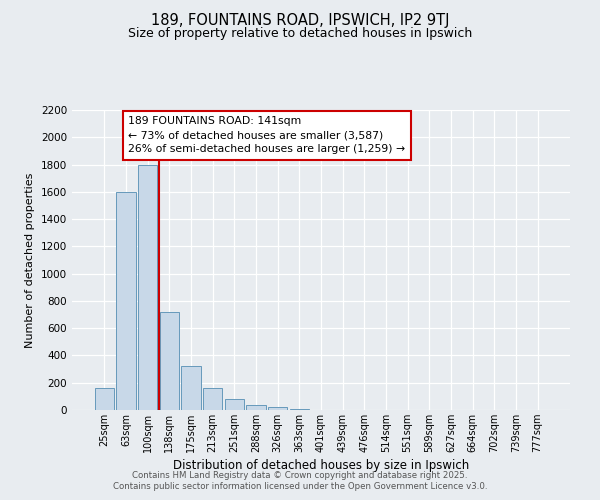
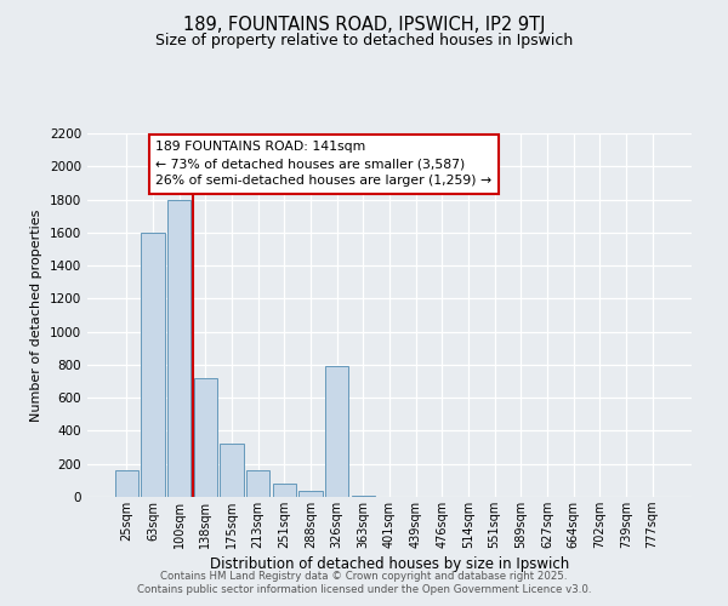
326sqm: 20 -> 790
